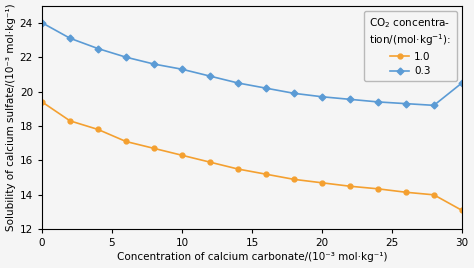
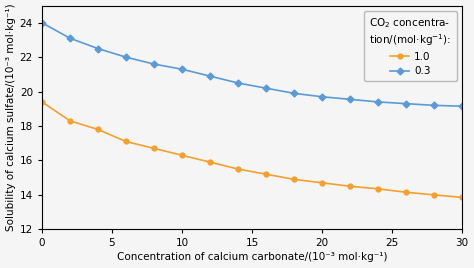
1.0/30: 13.1 -> 13.8
0.3/30: 20.5 -> 19.1
